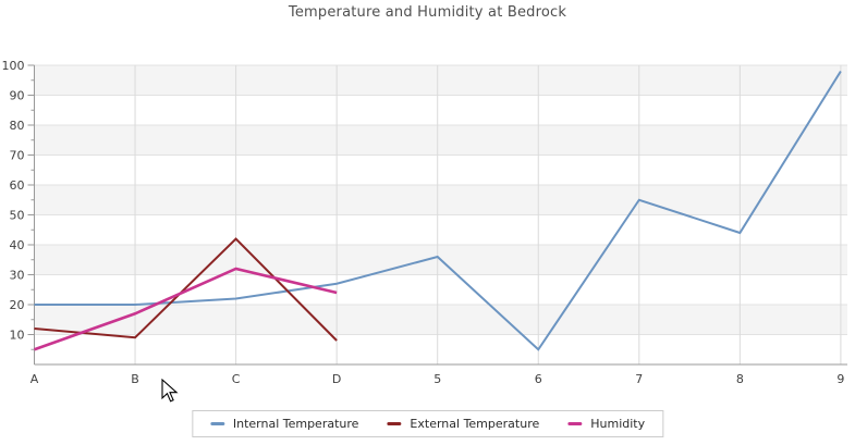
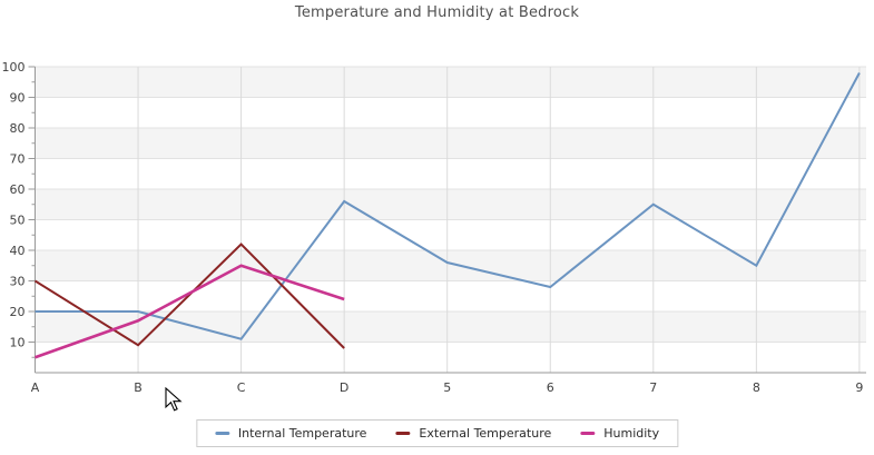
External Temperature/A: 12 -> 30
Internal Temperature/C: 22 -> 11
Humidity/C: 32 -> 35
Internal Temperature/D: 27 -> 56
Internal Temperature/6: 5 -> 28
Internal Temperature/8: 44 -> 35
